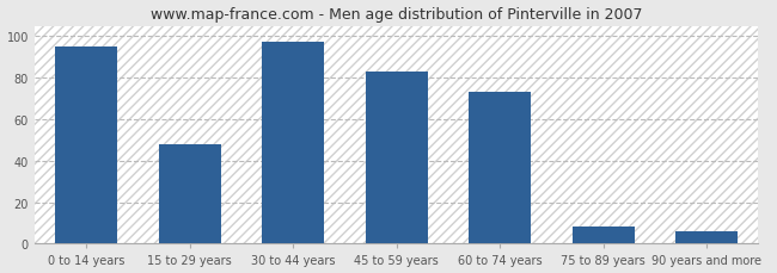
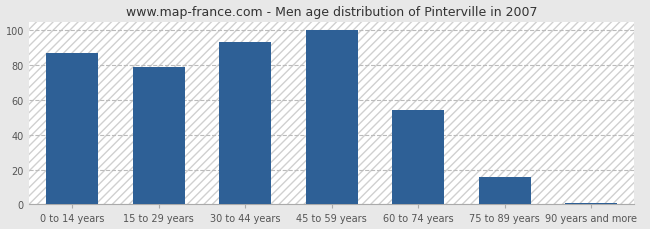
0 to 14 years: 95 -> 87
15 to 29 years: 48 -> 79
30 to 44 years: 97 -> 93
45 to 59 years: 83 -> 100
60 to 74 years: 73 -> 54
75 to 89 years: 8 -> 16
90 years and more: 6 -> 1
